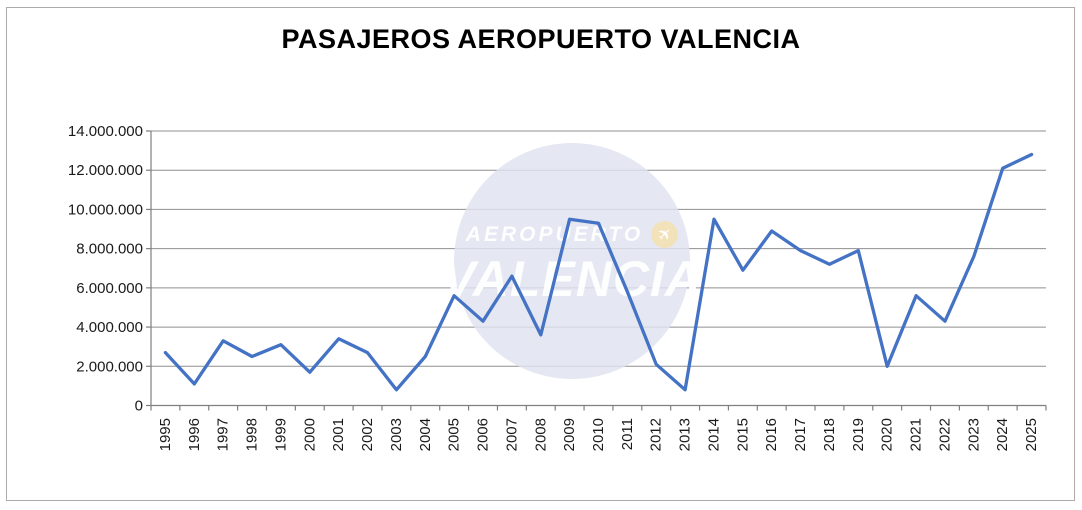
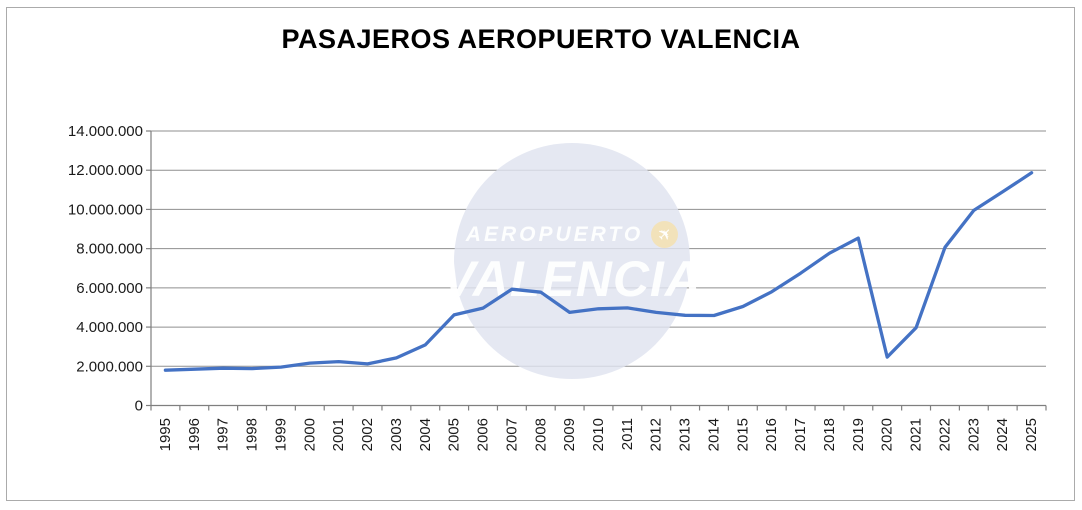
1995: 2700000 -> 1800000
1996: 1100000 -> 1800000
1997: 3300000 -> 1900000
1998: 2500000 -> 1900000
1999: 3100000 -> 2000000
2000: 1700000 -> 2200000
2001: 3400000 -> 2200000
2002: 2700000 -> 2100000
2003: 800000 -> 2400000
2004: 2500000 -> 3100000
2005: 5600000 -> 4600000
2006: 4300000 -> 5000000
2007: 6600000 -> 5900000
2008: 3600000 -> 5800000
2009: 9500000 -> 4800000
2010: 9300000 -> 4900000
2011: 5800000 -> 5000000
2012: 2100000 -> 4800000
2013: 800000 -> 4600000
2014: 9500000 -> 4600000
2015: 6900000 -> 5000000
2016: 8900000 -> 5800000
2017: 7900000 -> 6800000
2018: 7200000 -> 7800000
2019: 7900000 -> 8500000
2020: 2000000 -> 2500000
2021: 5600000 -> 4000000
2022: 4300000 -> 8100000
2023: 7600000 -> 10000000
2024: 12100000 -> 10900000
2025: 12800000 -> 11900000
